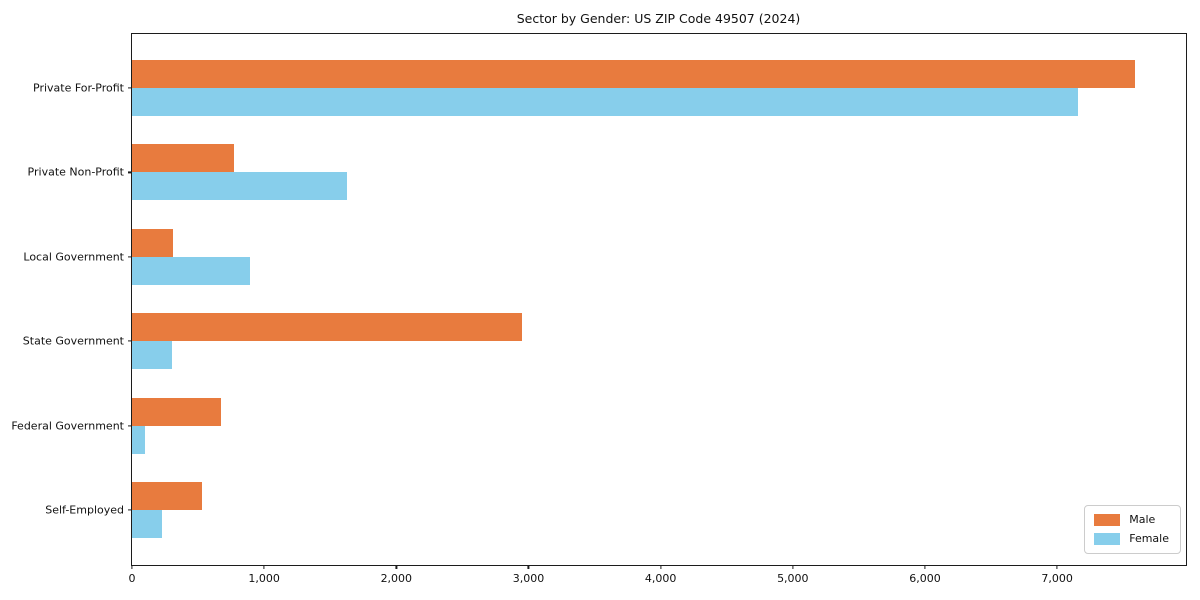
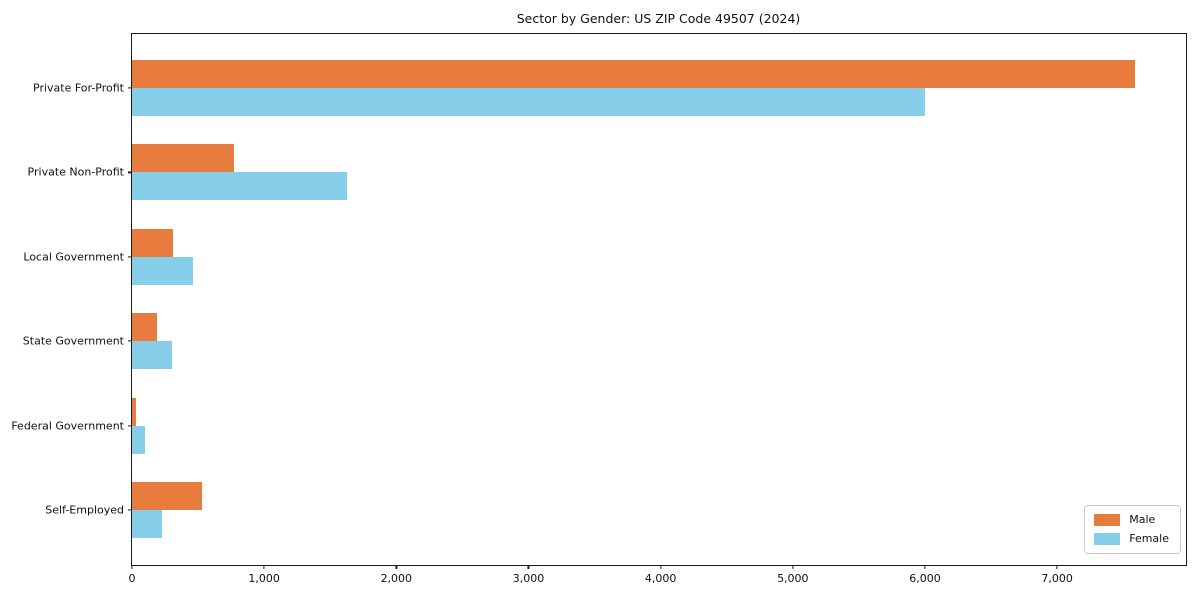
Female/Private For-Profit: 7160 -> 6000
Female/Local Government: 890 -> 460
Male/State Government: 2950 -> 190
Male/Federal Government: 670 -> 30
